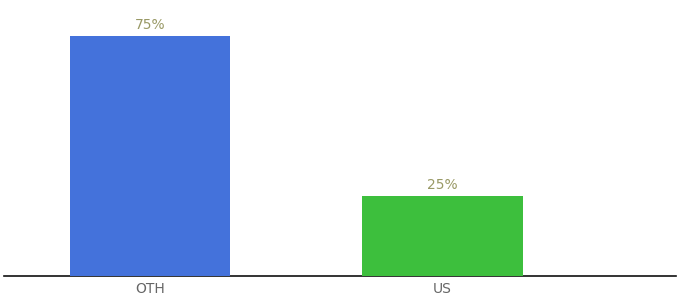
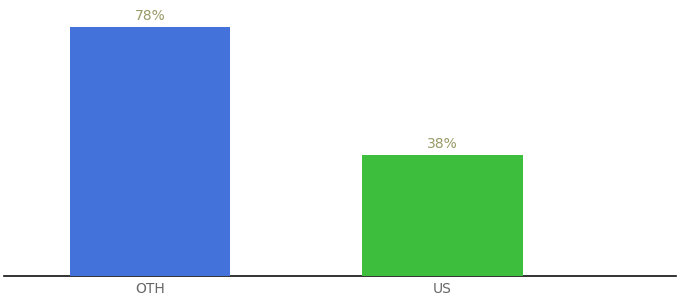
OTH: 75% -> 78%
US: 25% -> 38%
